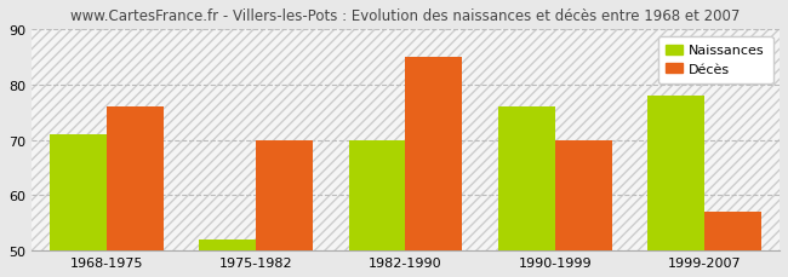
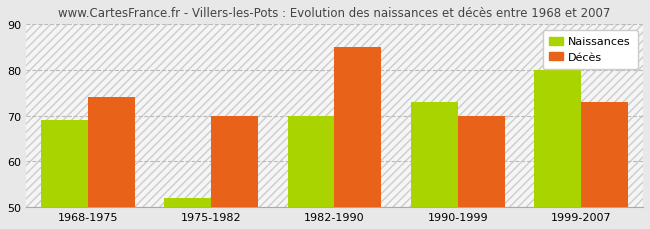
Naissances/1968-1975: 71 -> 69
Décès/1968-1975: 76 -> 74
Naissances/1990-1999: 76 -> 73
Naissances/1999-2007: 78 -> 80
Décès/1999-2007: 57 -> 73
